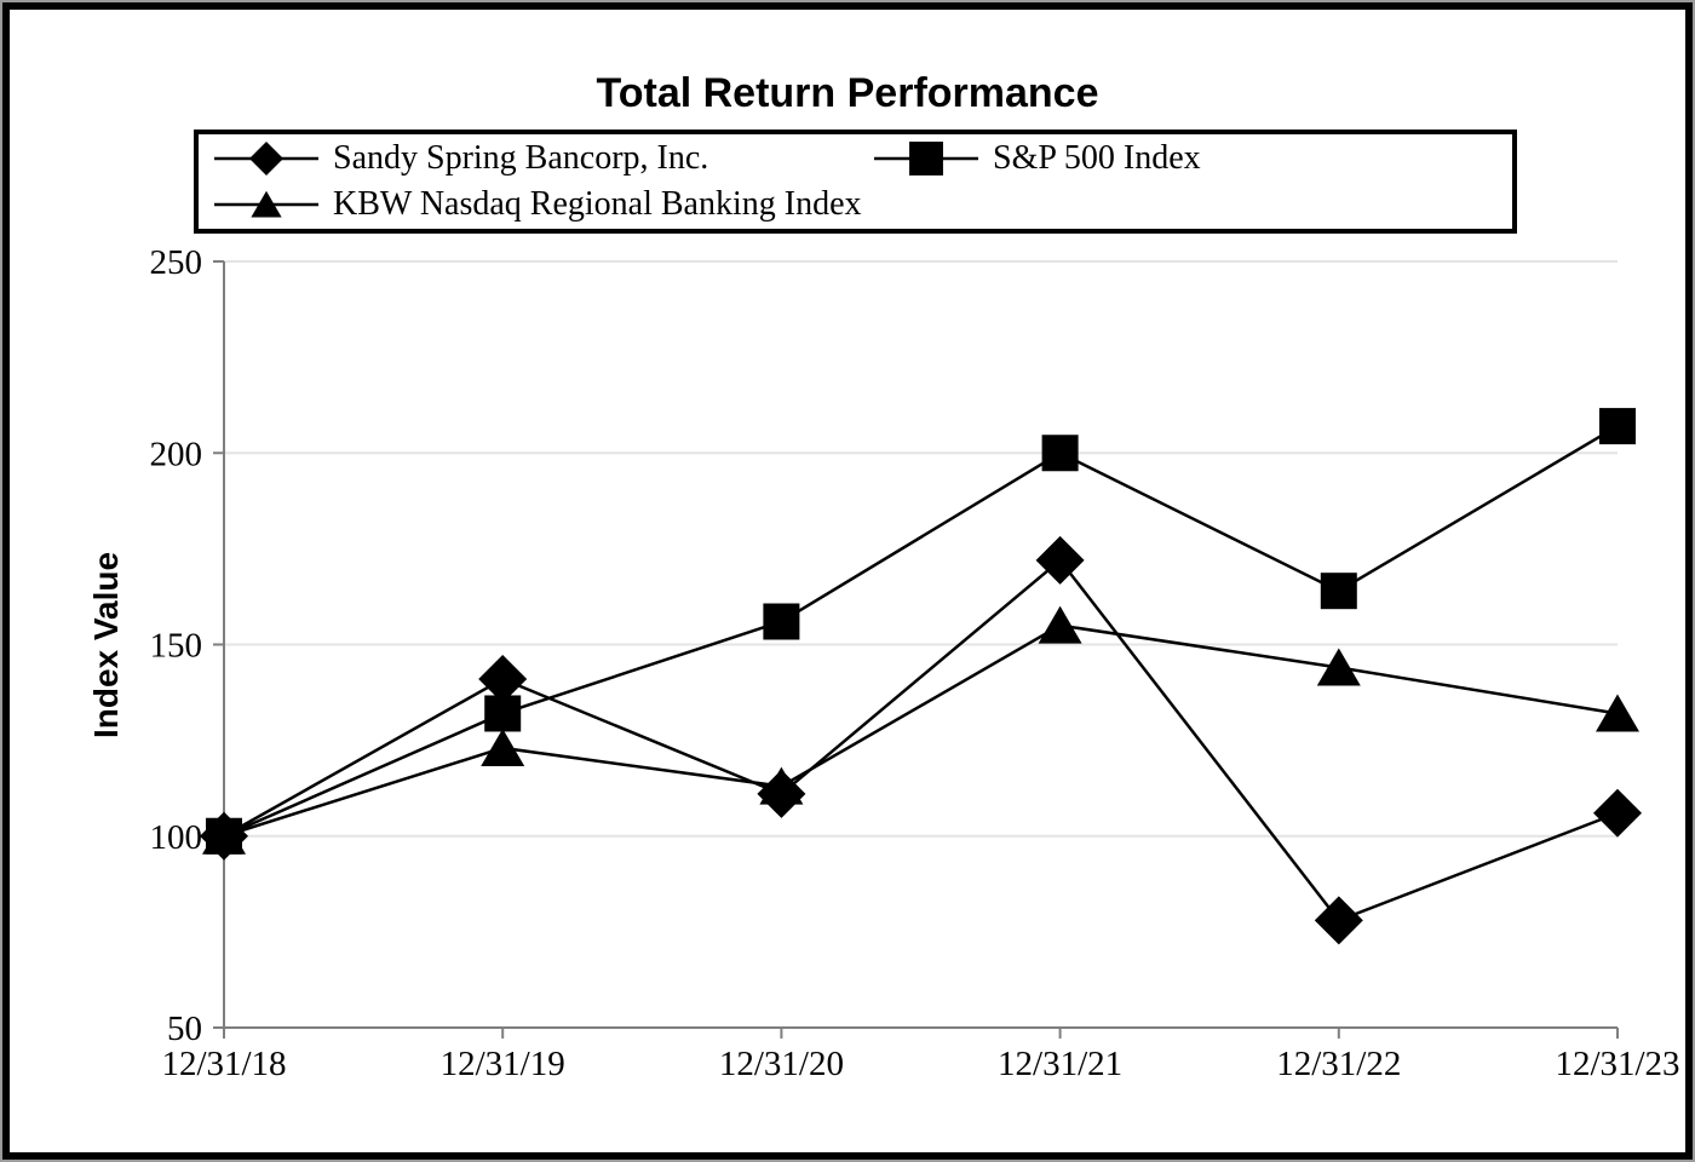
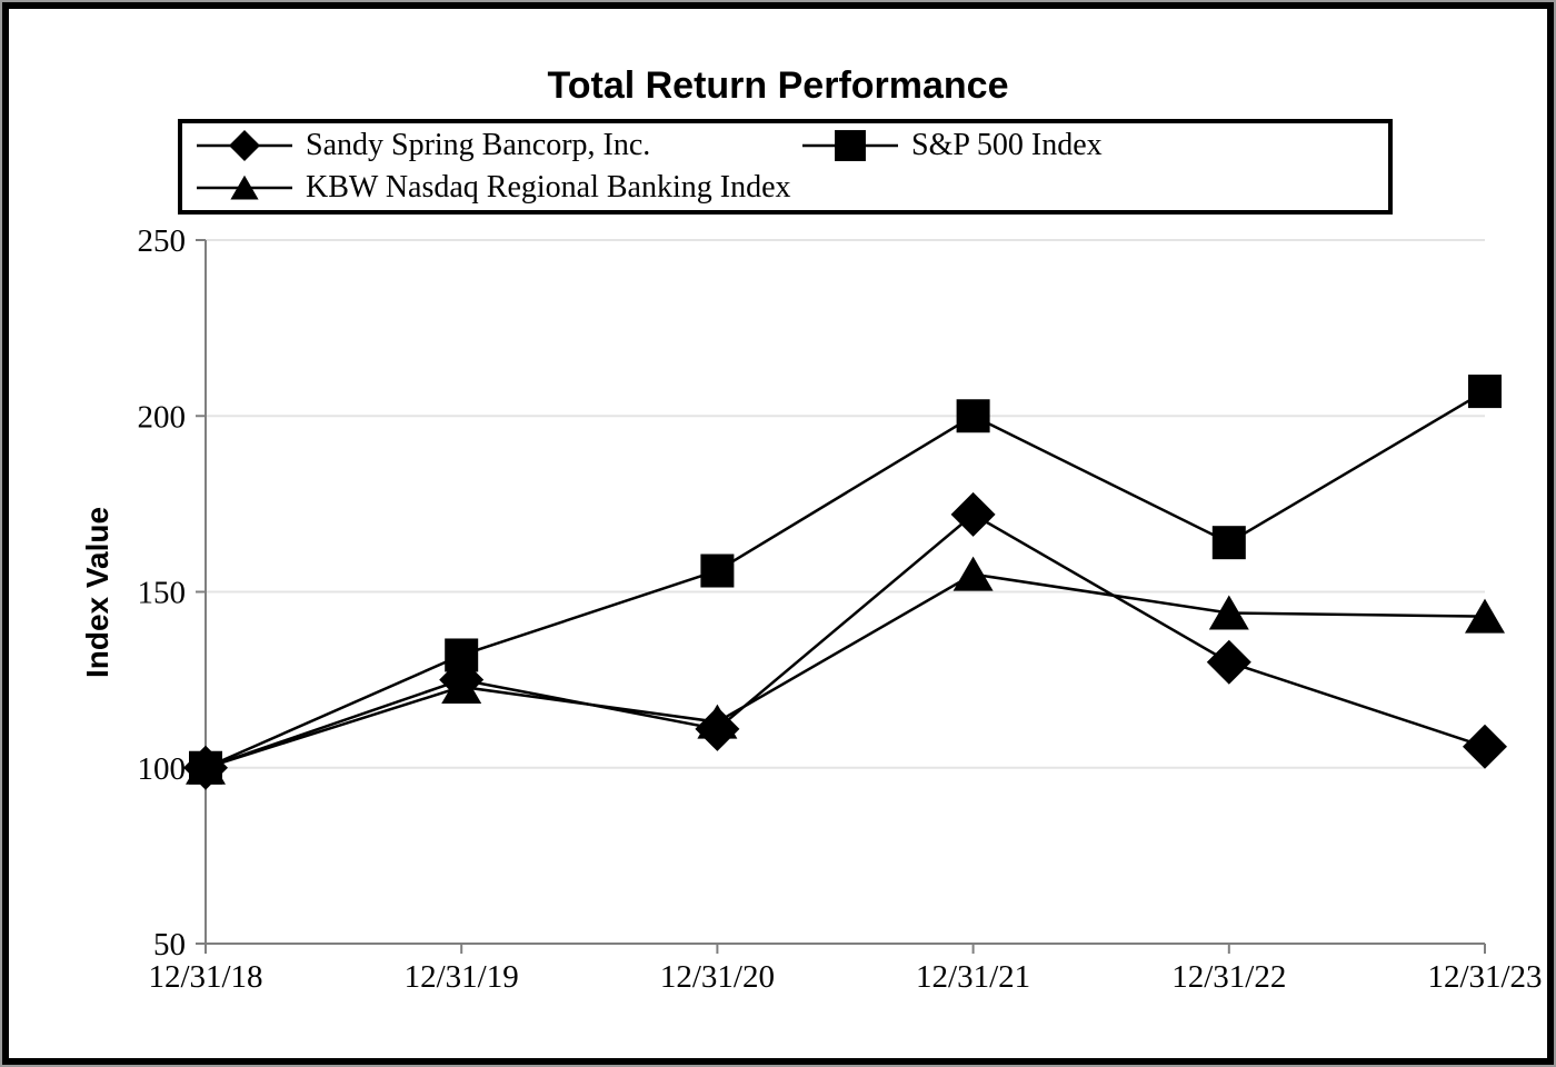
Sandy Spring Bancorp, Inc./12/31/19: 141 -> 125
Sandy Spring Bancorp, Inc./12/31/22: 78 -> 130
KBW Nasdaq Regional Banking Index/12/31/23: 132 -> 143
